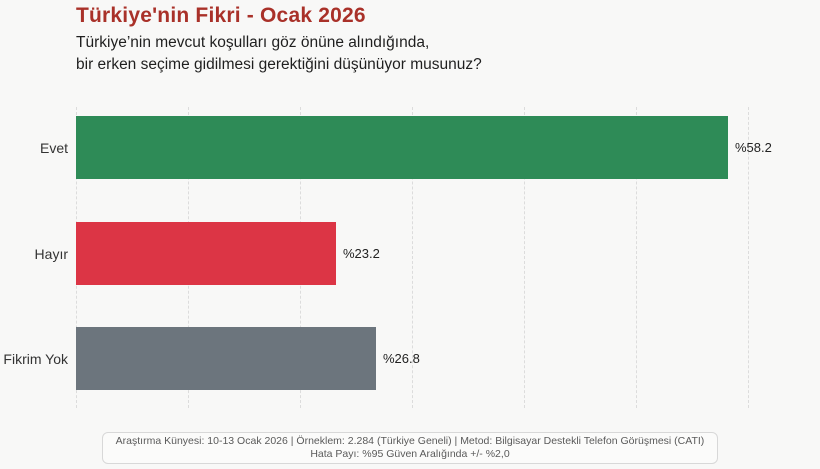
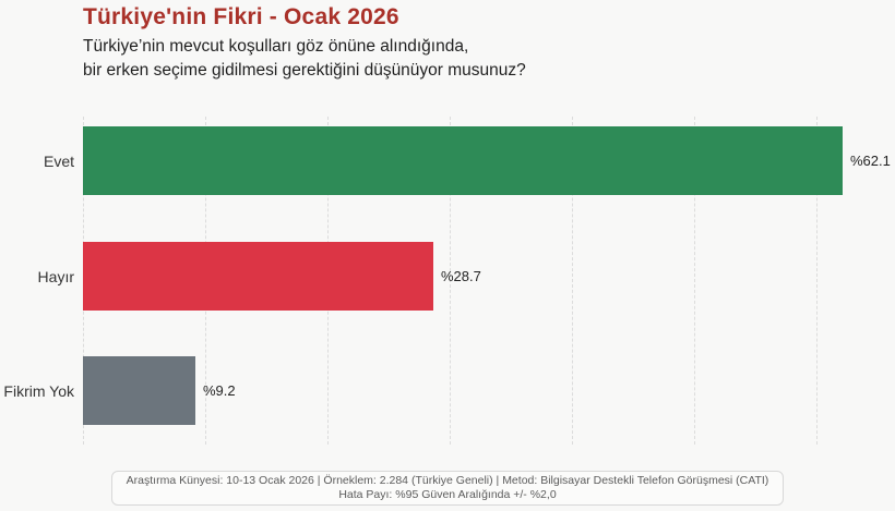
Evet: 58.2 -> 62.1
Hayır: 23.2 -> 28.7
Fikrim Yok: 26.8 -> 9.2
